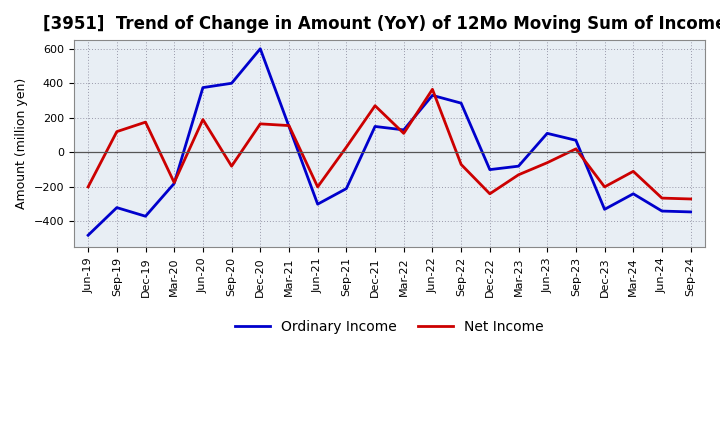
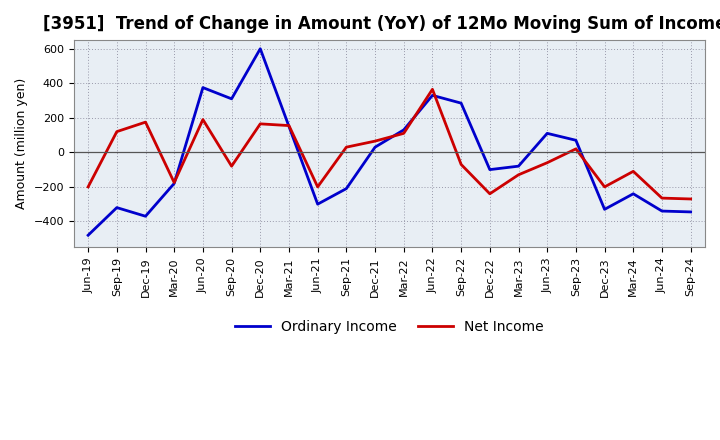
Ordinary Income/Sep-20: 400 -> 310
Ordinary Income/Dec-21: 150 -> 30
Net Income/Dec-21: 270 -> 60
